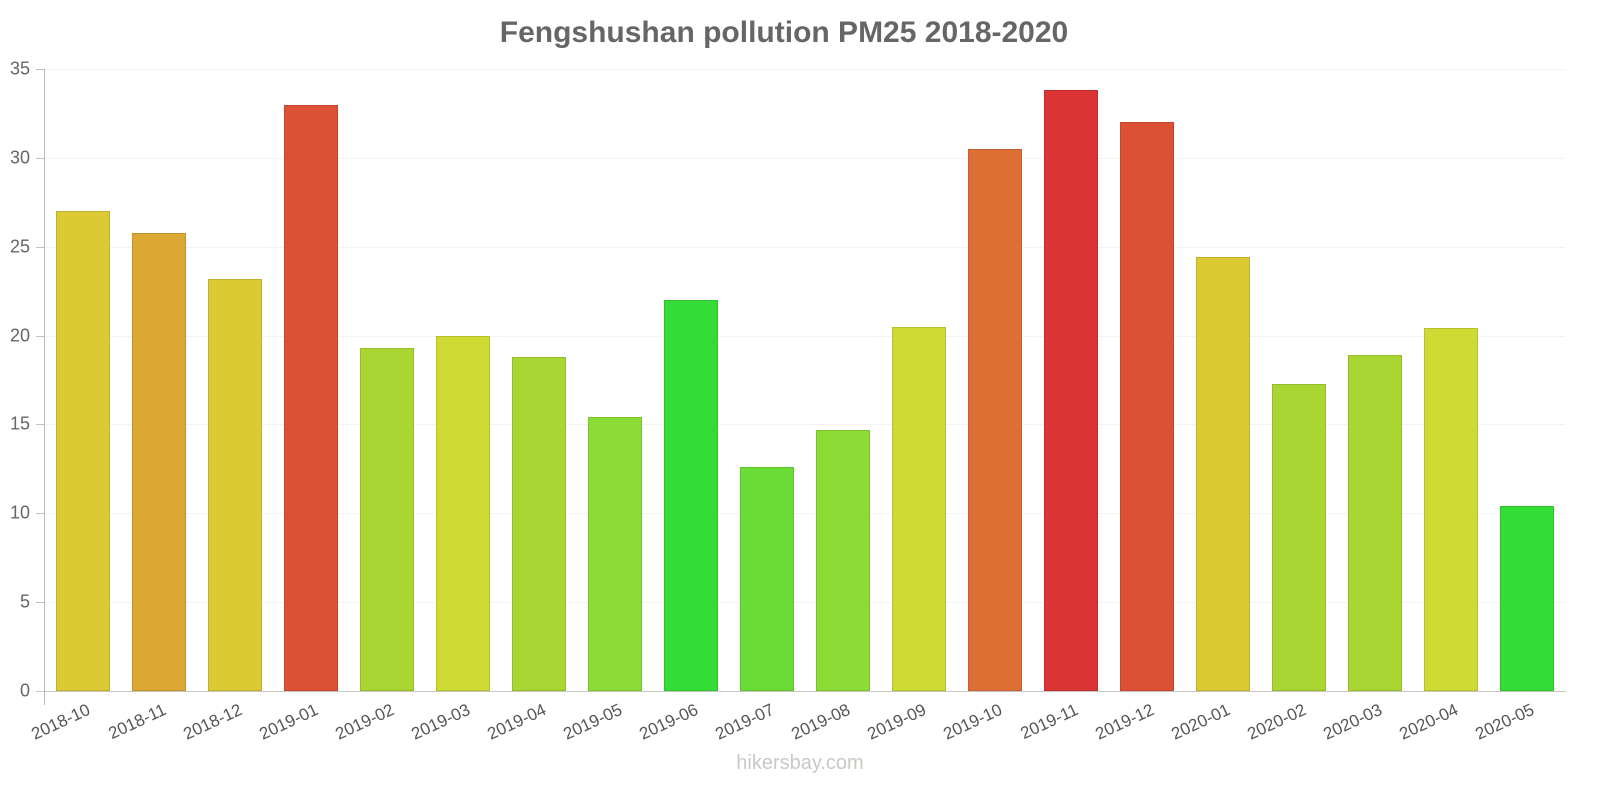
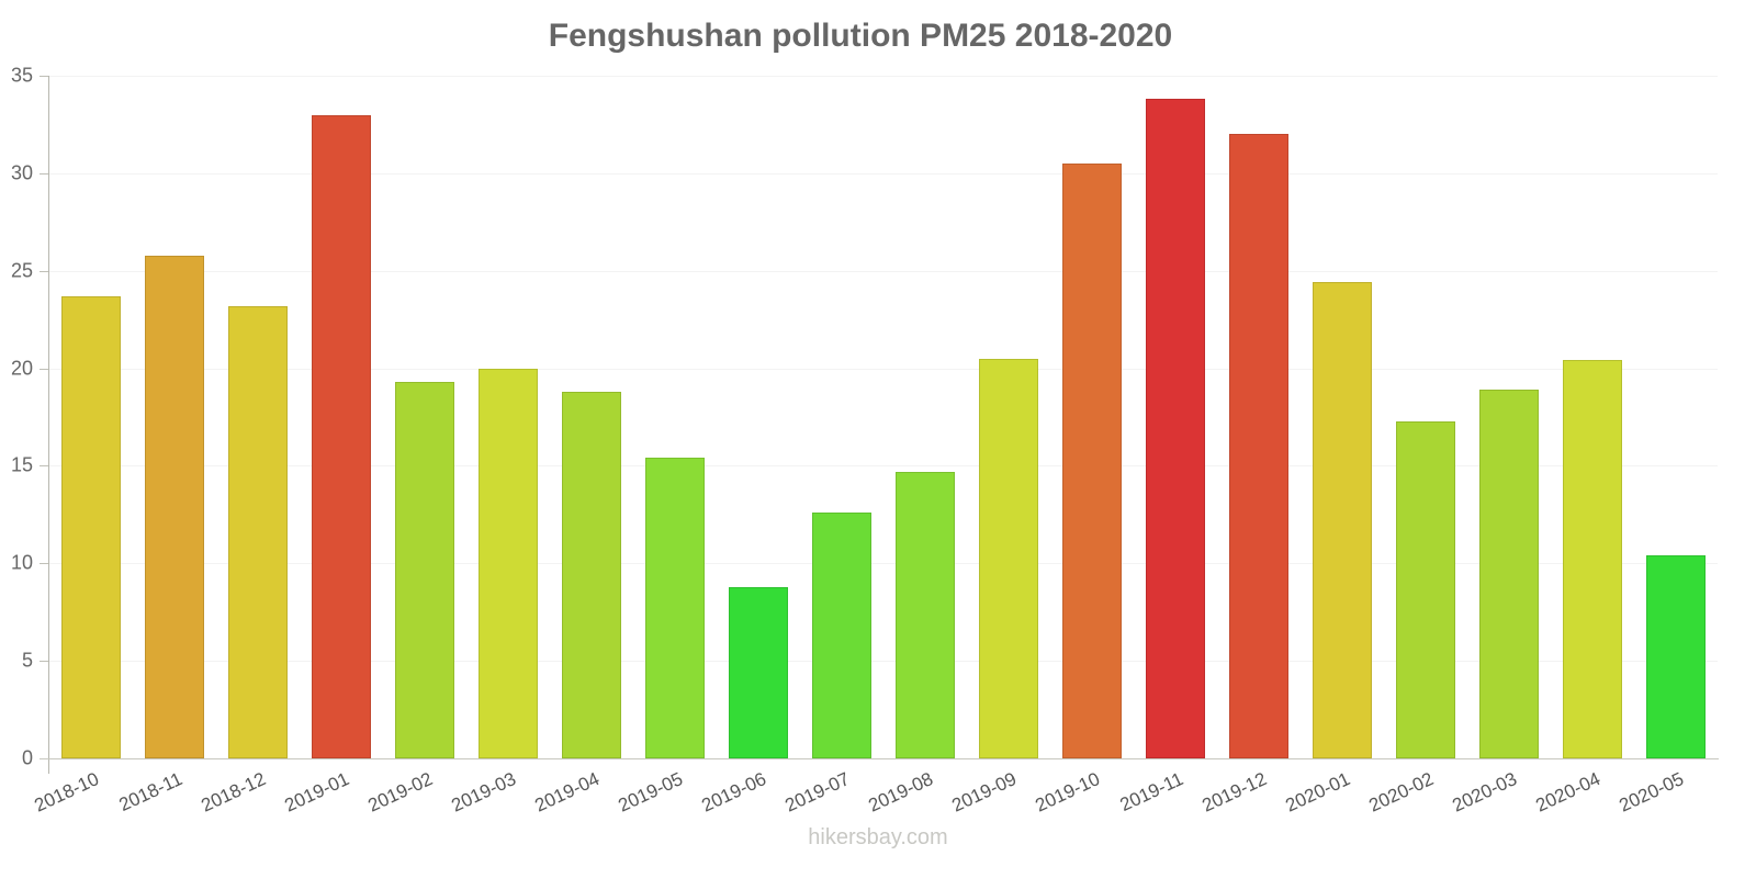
2018-10: 27.0 -> 23.7
2019-06: 22.0 -> 8.8
